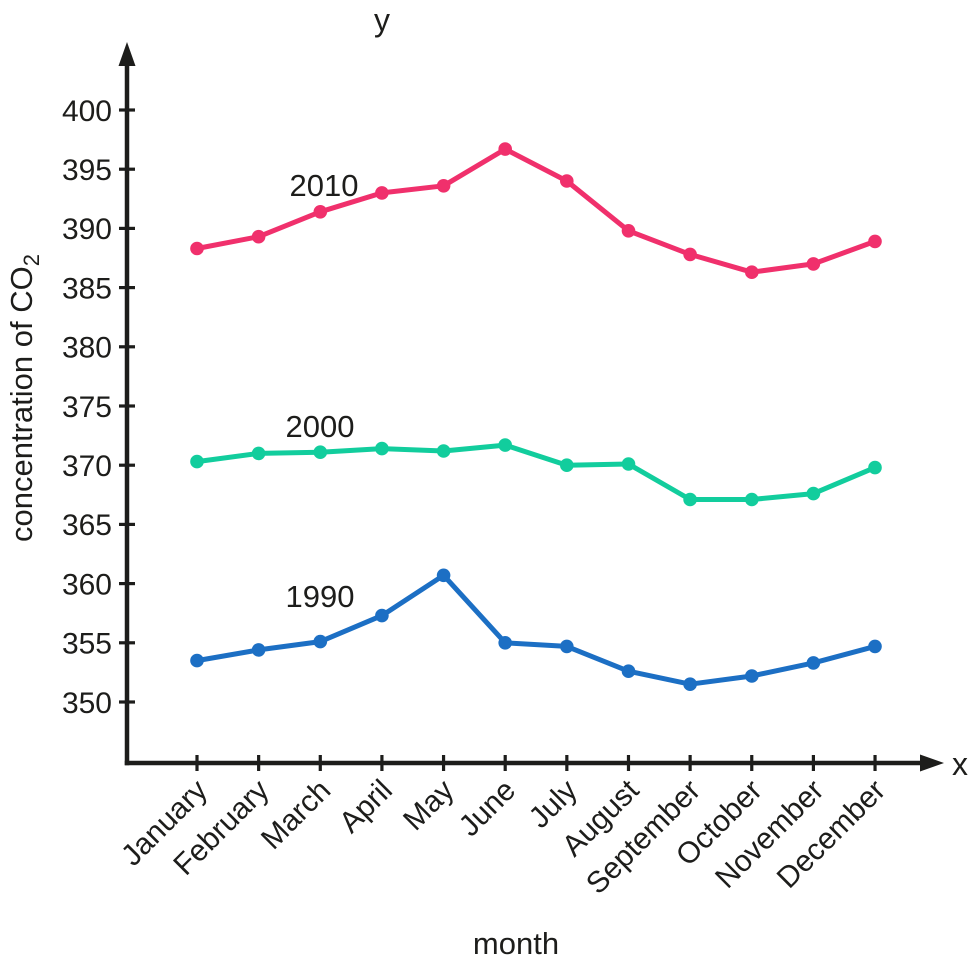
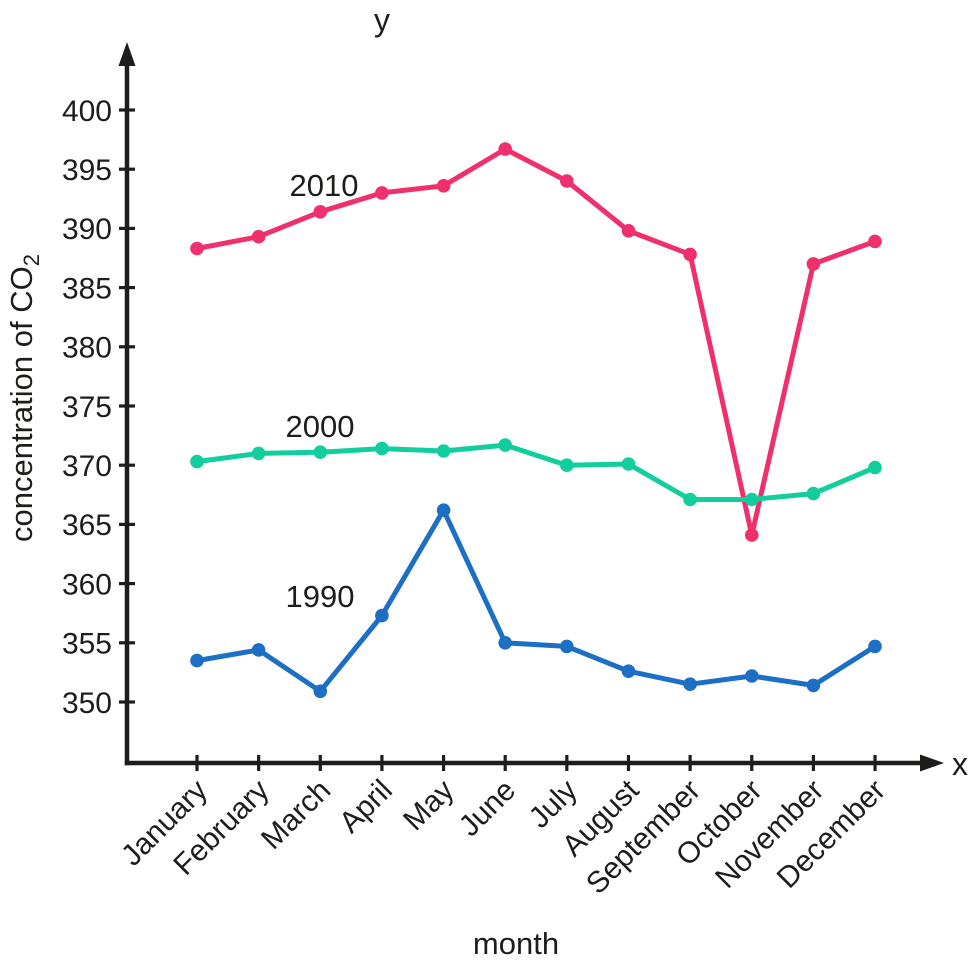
1990/March: 355.1 -> 350.9
1990/May: 360.7 -> 366.2
2010/October: 386.3 -> 364.1
1990/November: 353.3 -> 351.4
